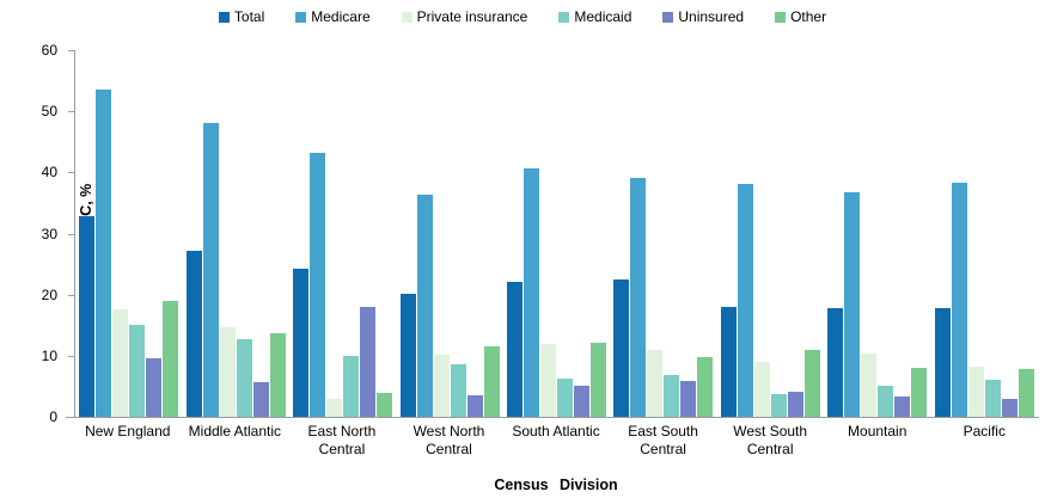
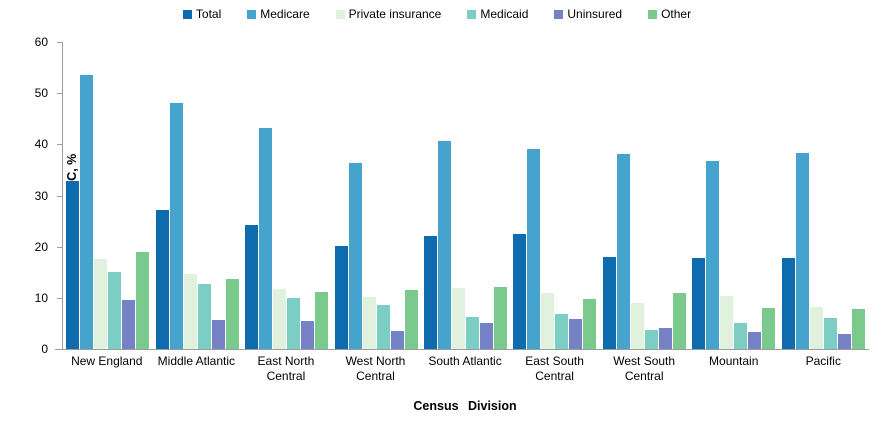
Private insurance/East North Central: 3 -> 12
Uninsured/East North Central: 18 -> 6
Other/East North Central: 4 -> 11
